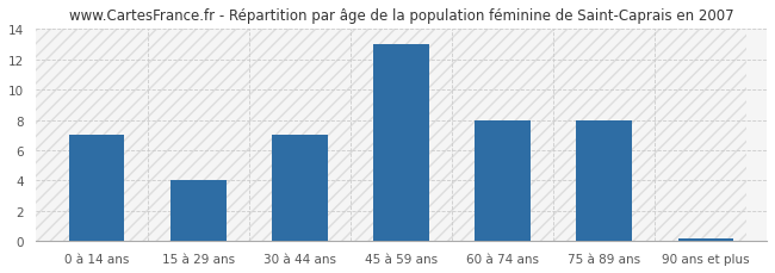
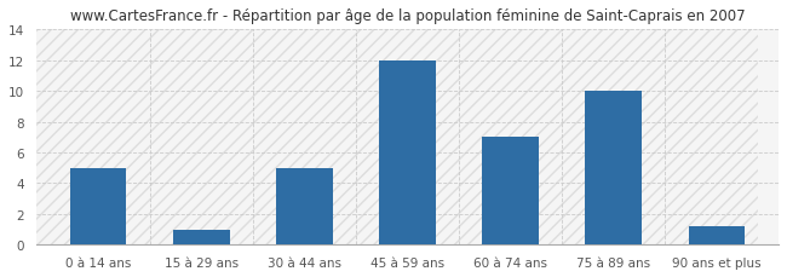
0 à 14 ans: 7.0 -> 5.0
15 à 29 ans: 4.0 -> 1.0
30 à 44 ans: 7.0 -> 5.0
45 à 59 ans: 13.0 -> 12.0
60 à 74 ans: 8.0 -> 7.0
75 à 89 ans: 8.0 -> 10.0
90 ans et plus: 0.1 -> 1.2
